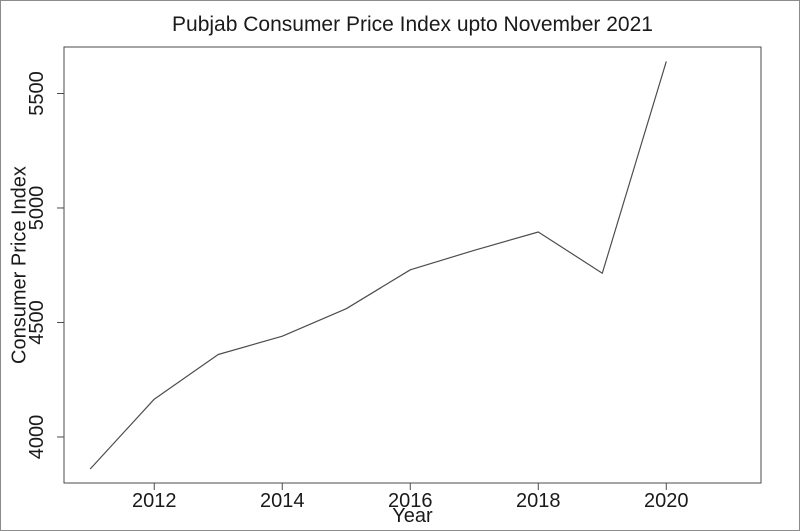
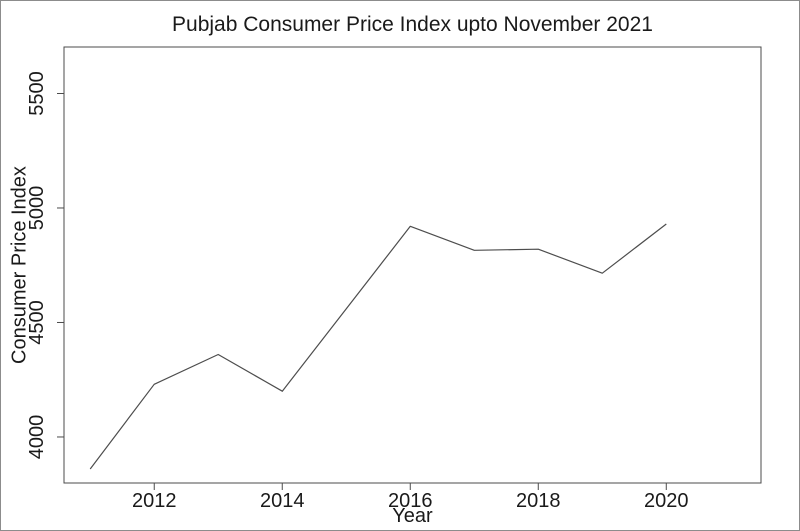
2012: 4160 -> 4230
2014: 4440 -> 4200
2016: 4730 -> 4920
2018: 4900 -> 4820
2020: 5640 -> 4930
